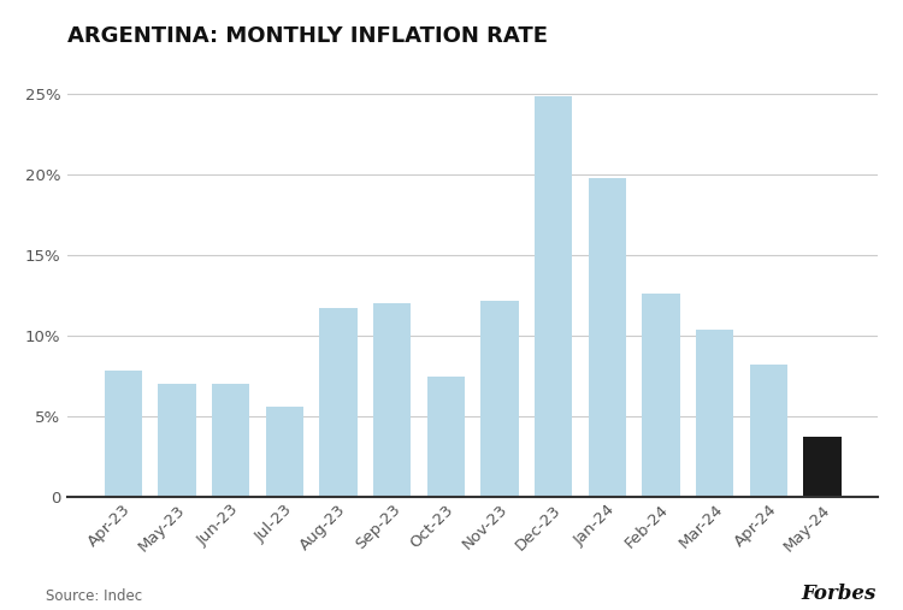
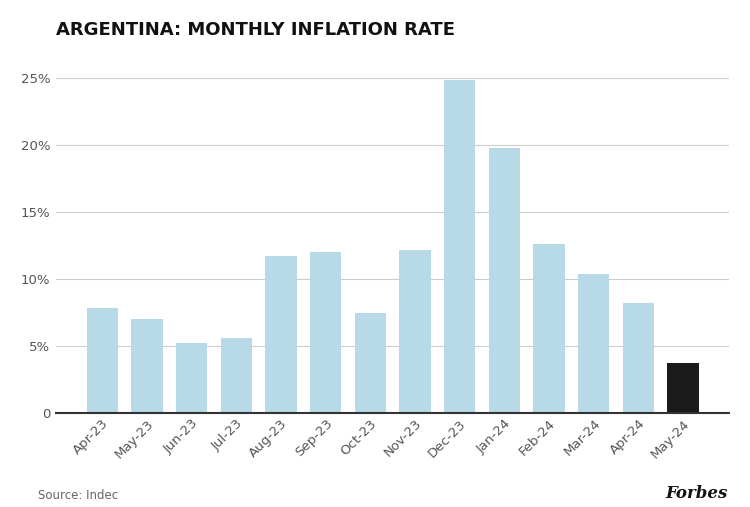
Jun-23: 7.0% -> 5.2%
